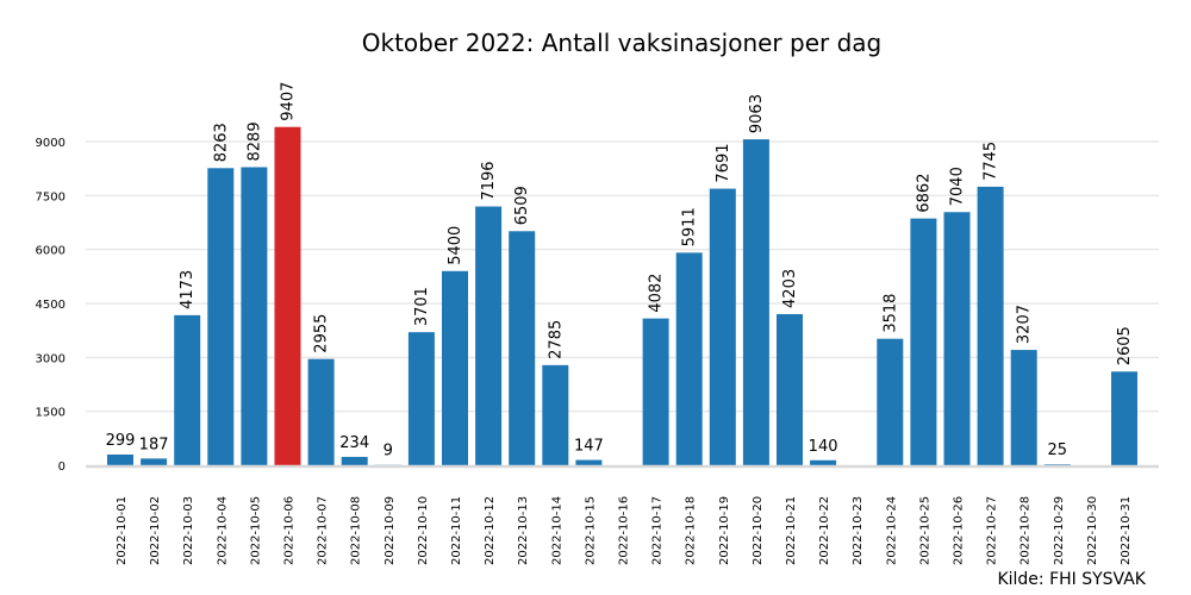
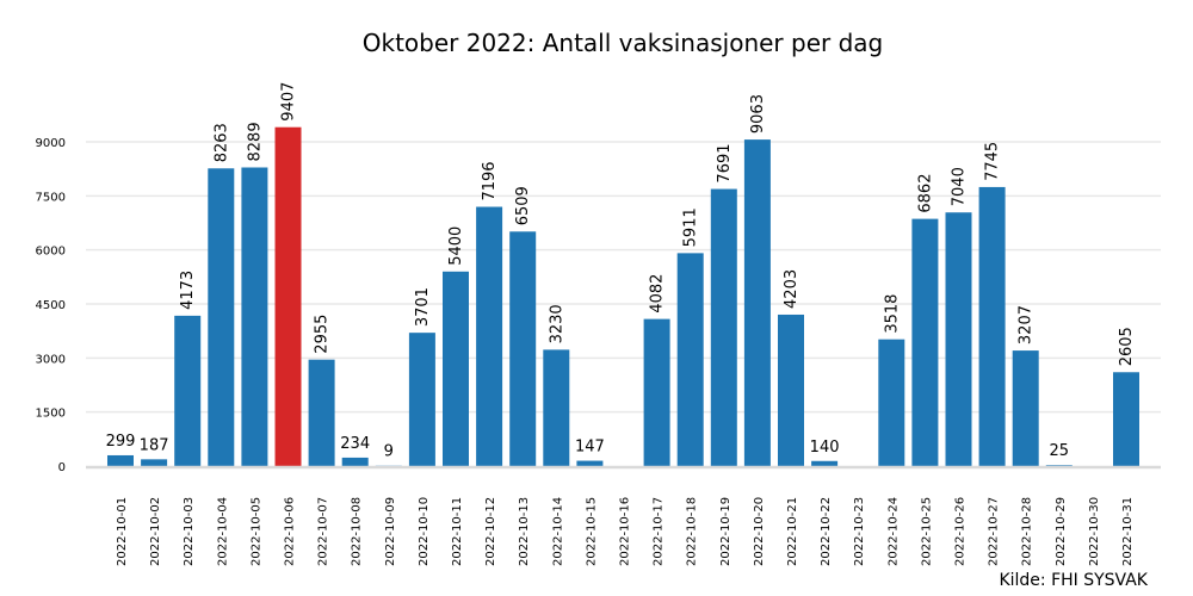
2022-10-14: 2785 -> 3230
